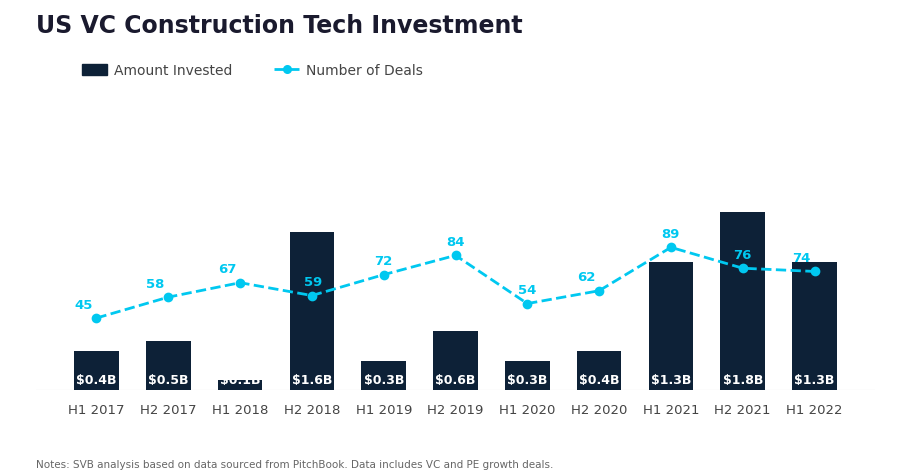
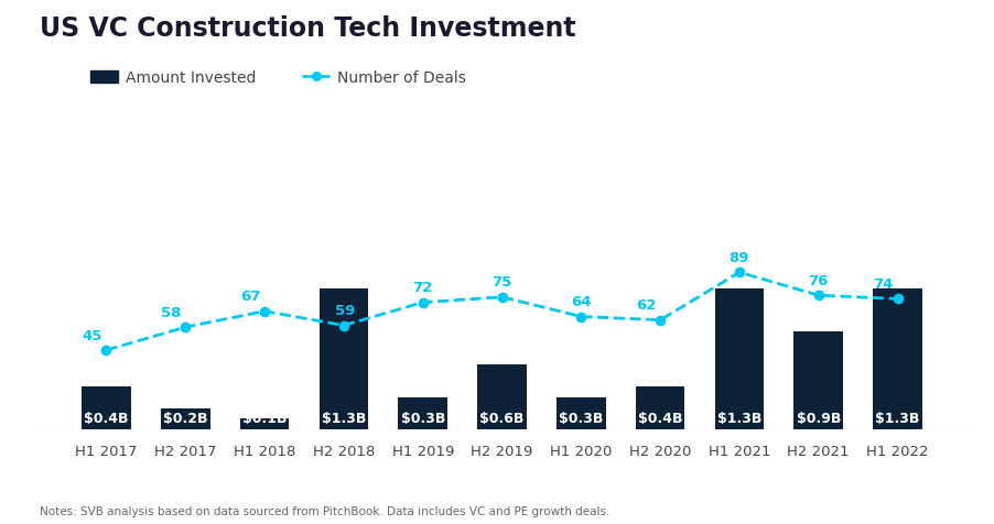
Amount Invested/H2 2017: $0.5B -> $0.2B
Amount Invested/H2 2018: $1.6B -> $1.3B
Number of Deals/H2 2019: 84 -> 75
Number of Deals/H1 2020: 54 -> 64
Amount Invested/H2 2021: $1.8B -> $0.9B
